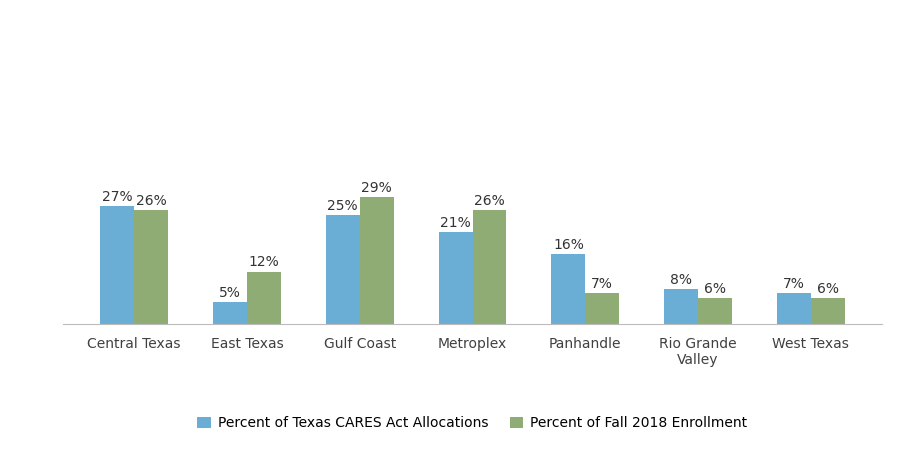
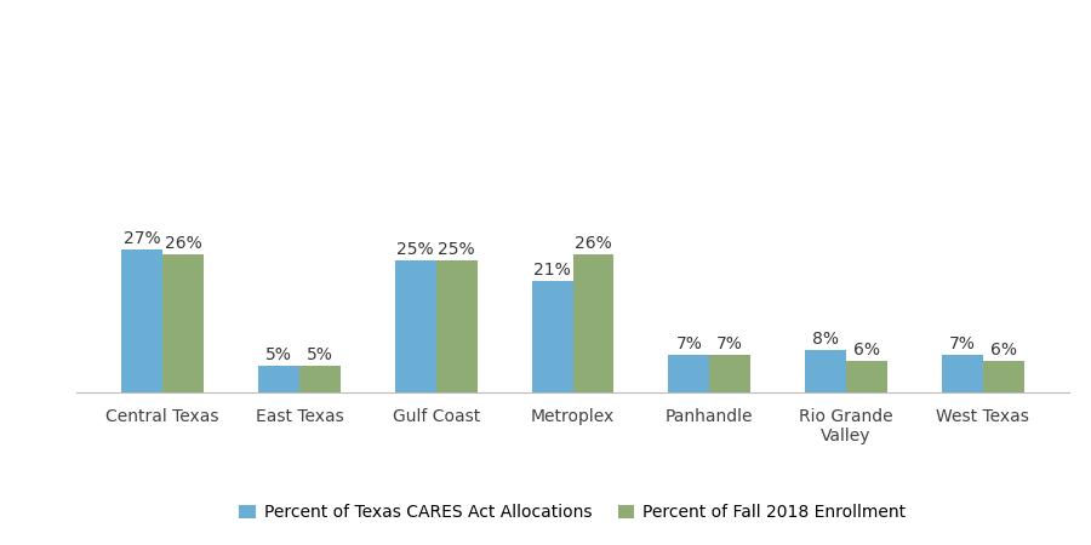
Percent of Fall 2018 Enrollment/East Texas: 12% -> 5%
Percent of Fall 2018 Enrollment/Gulf Coast: 29% -> 25%
Percent of Texas CARES Act Allocations/Panhandle: 16% -> 7%
